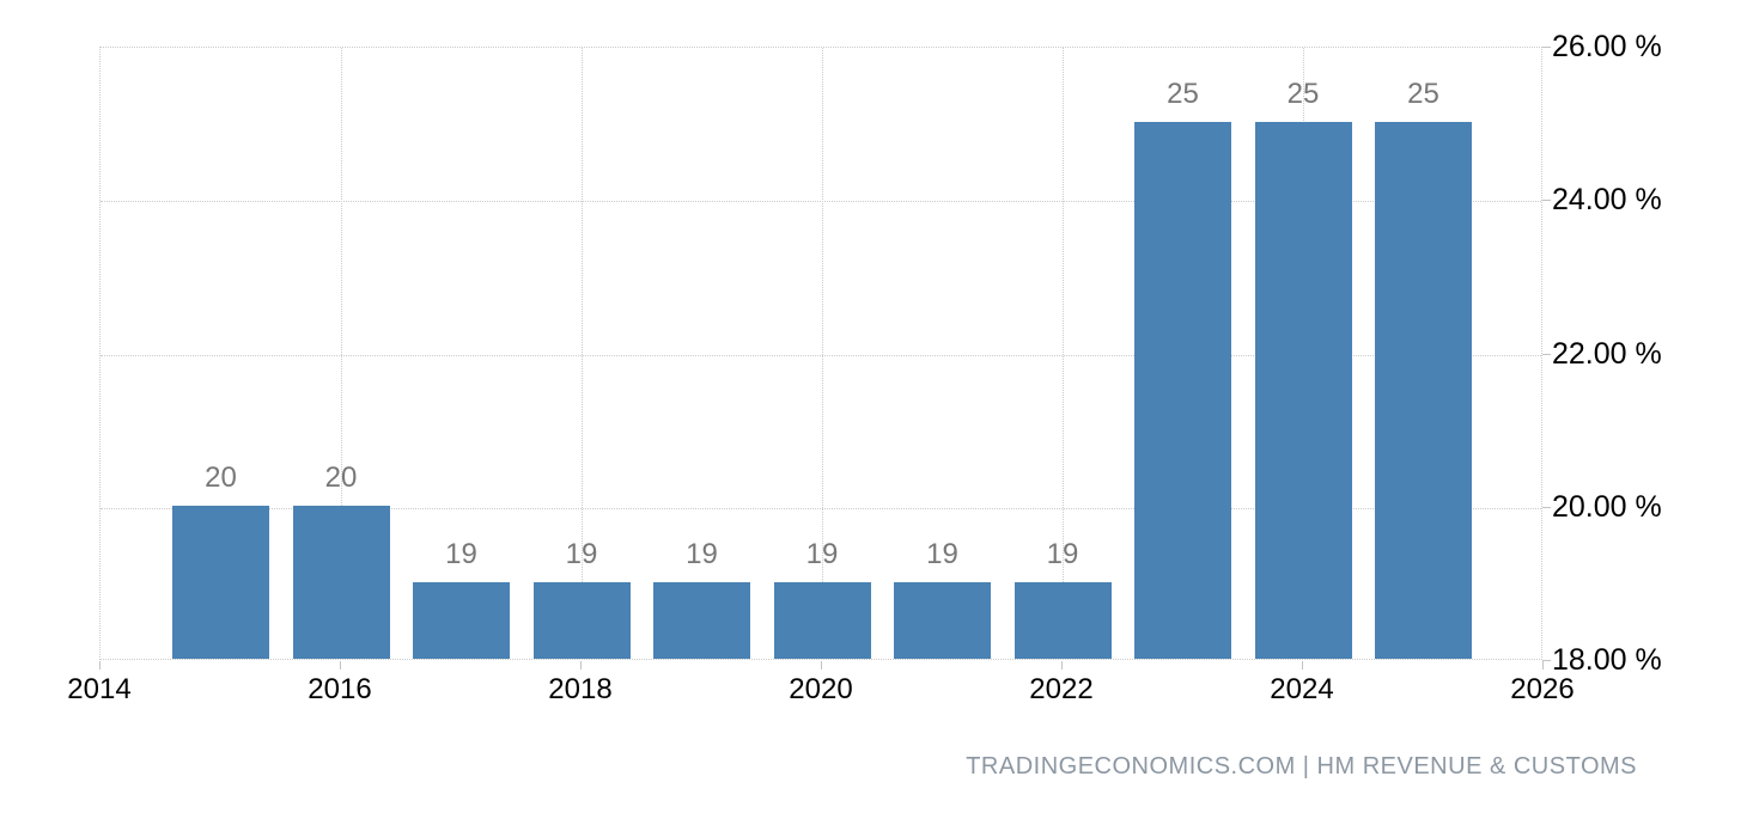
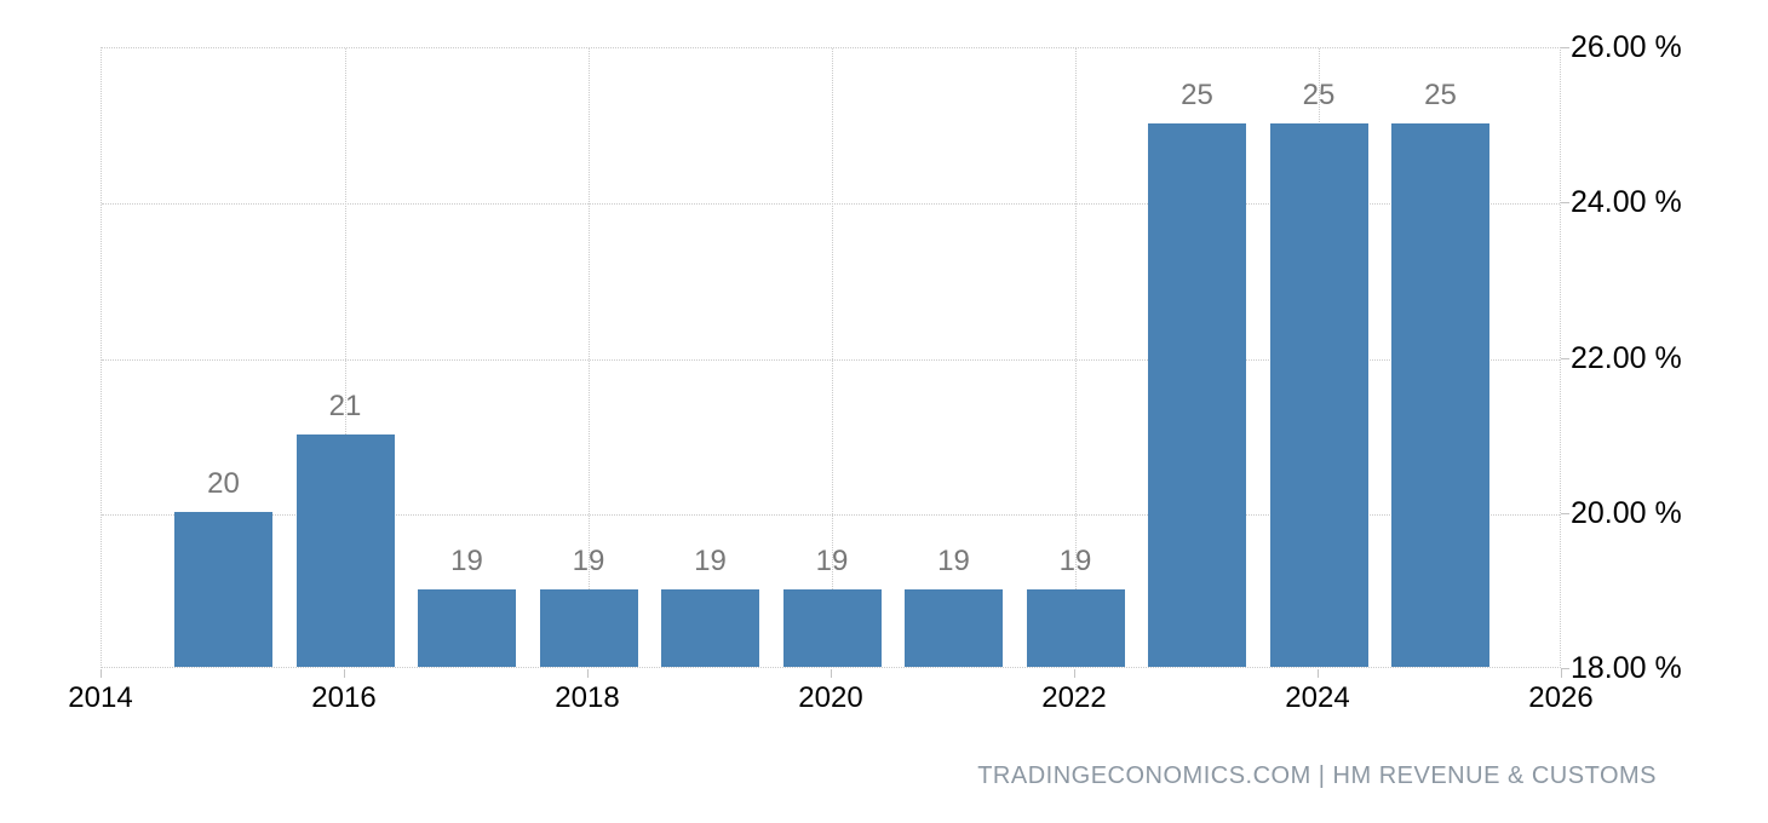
2016: 20 -> 21
